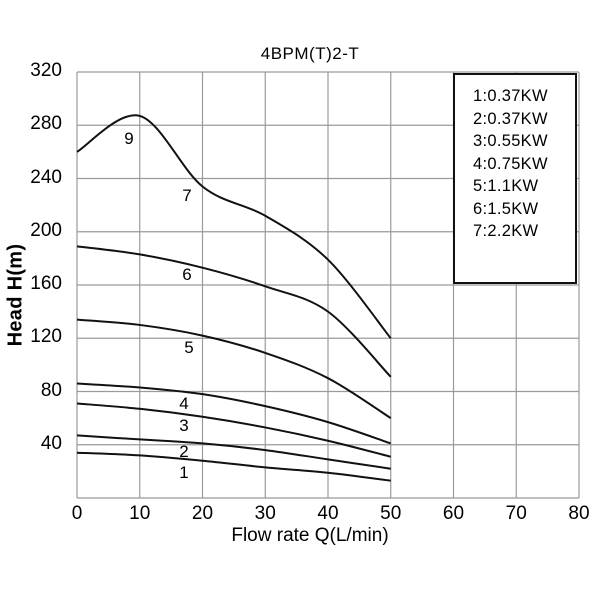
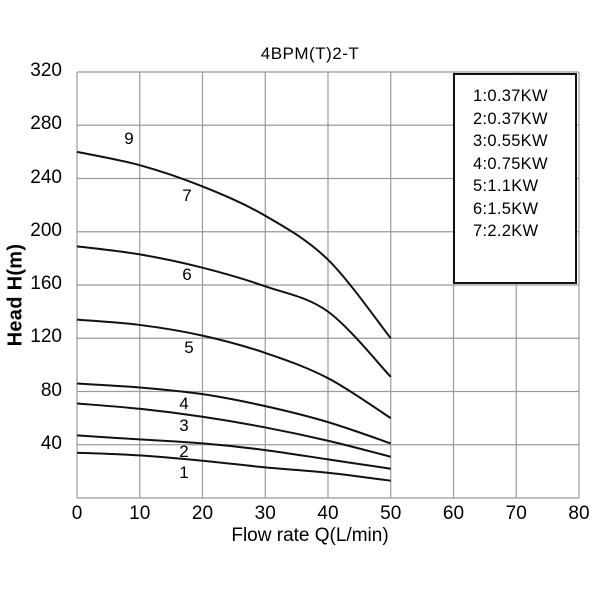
7/10: 287 -> 250
